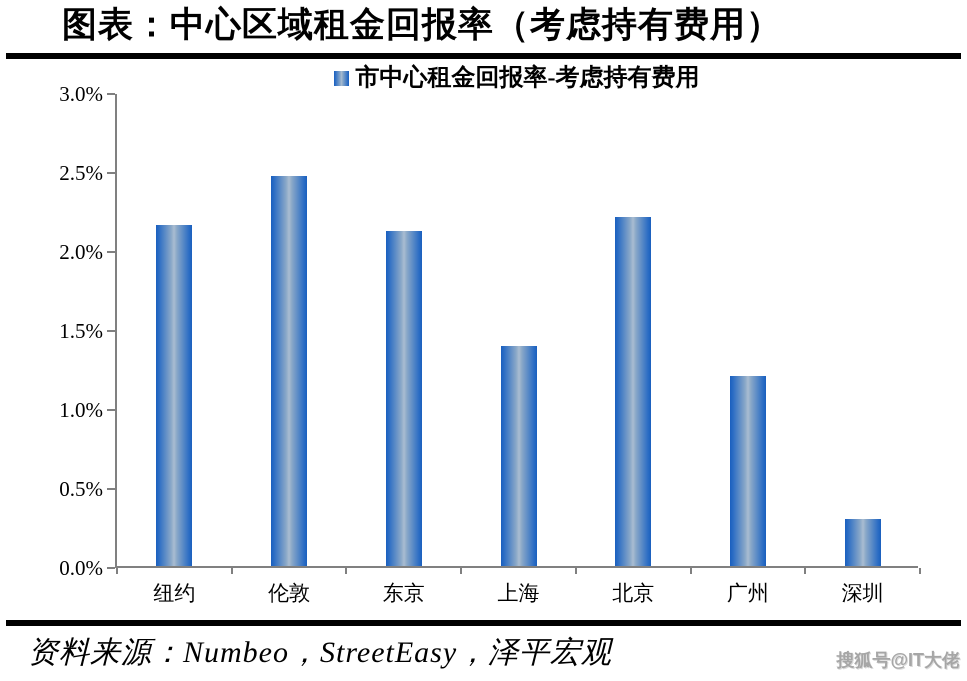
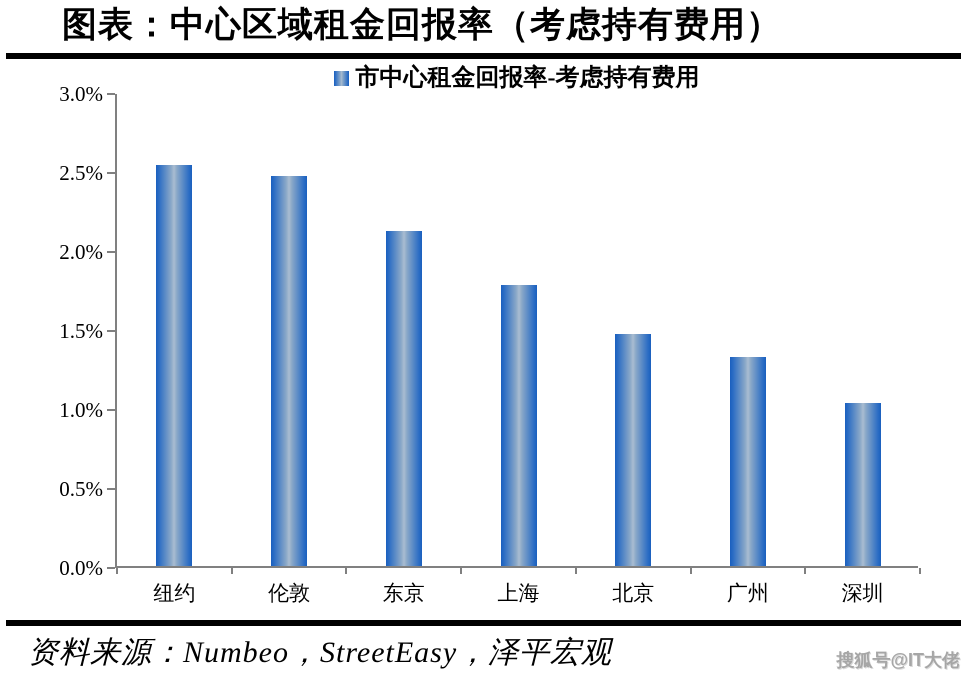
纽约: 2.16% -> 2.54%
上海: 1.39% -> 1.78%
北京: 2.21% -> 1.47%
广州: 1.20% -> 1.32%
深圳: 0.30% -> 1.03%
